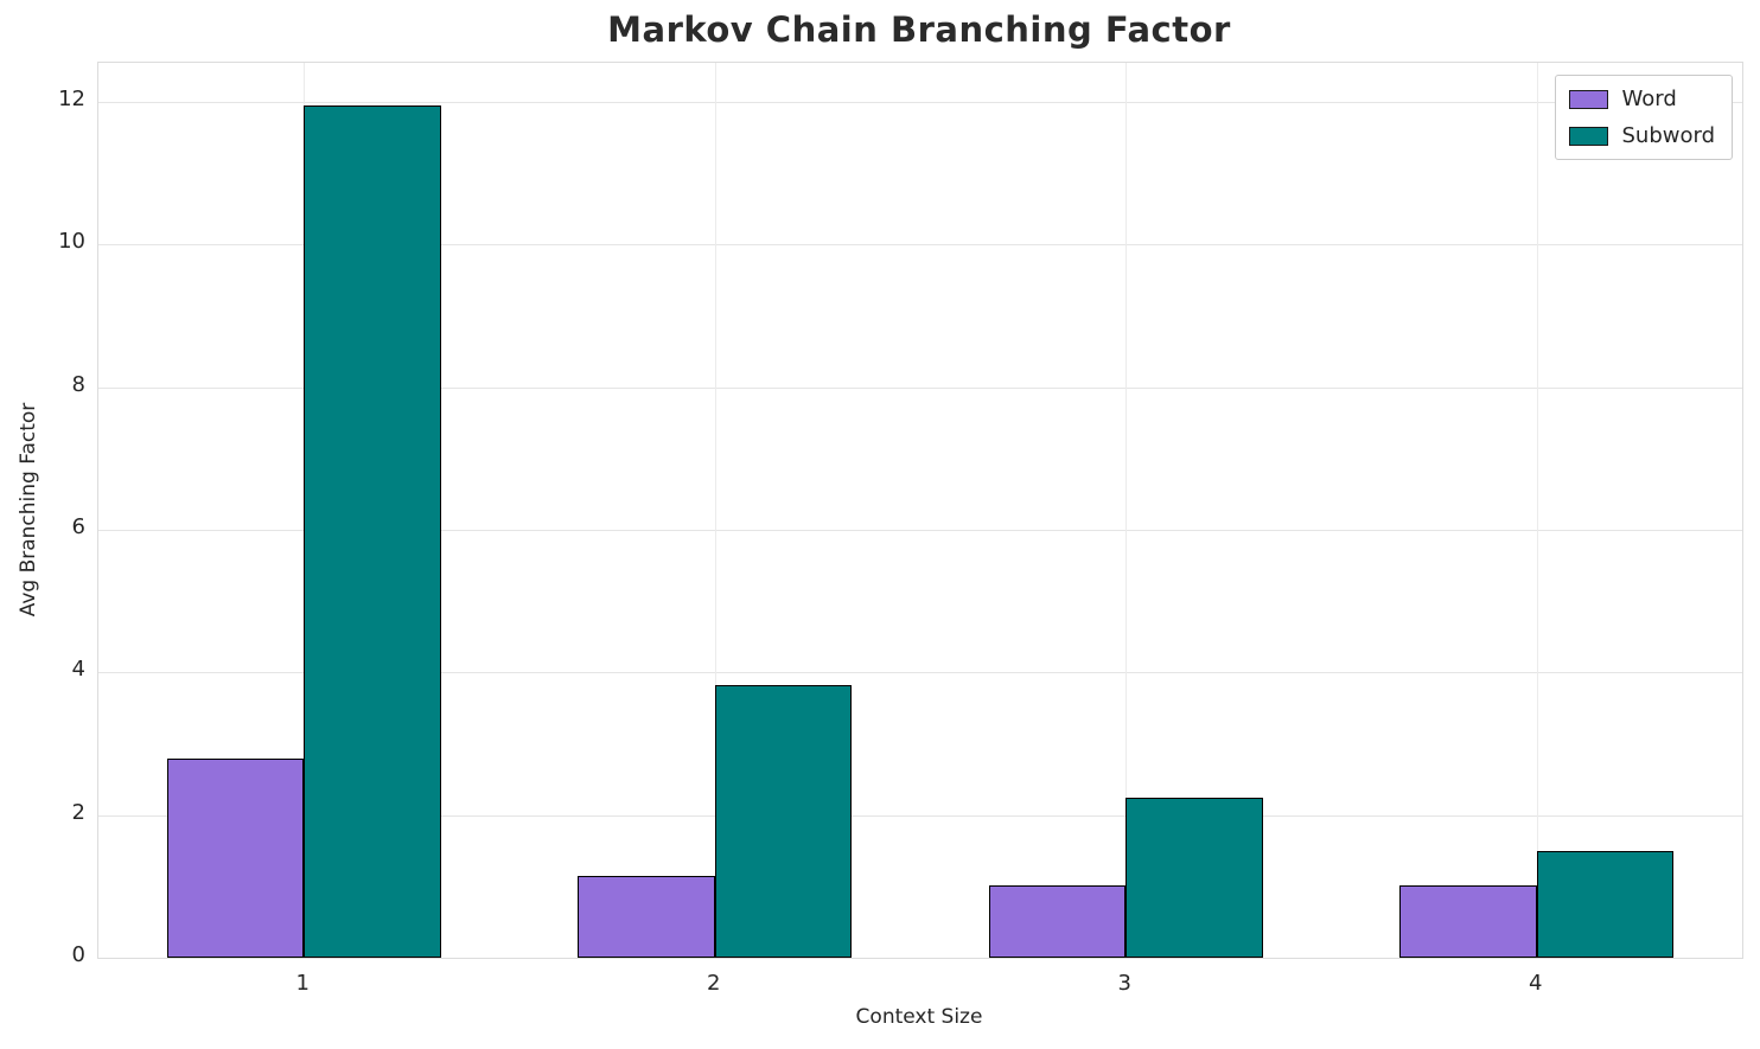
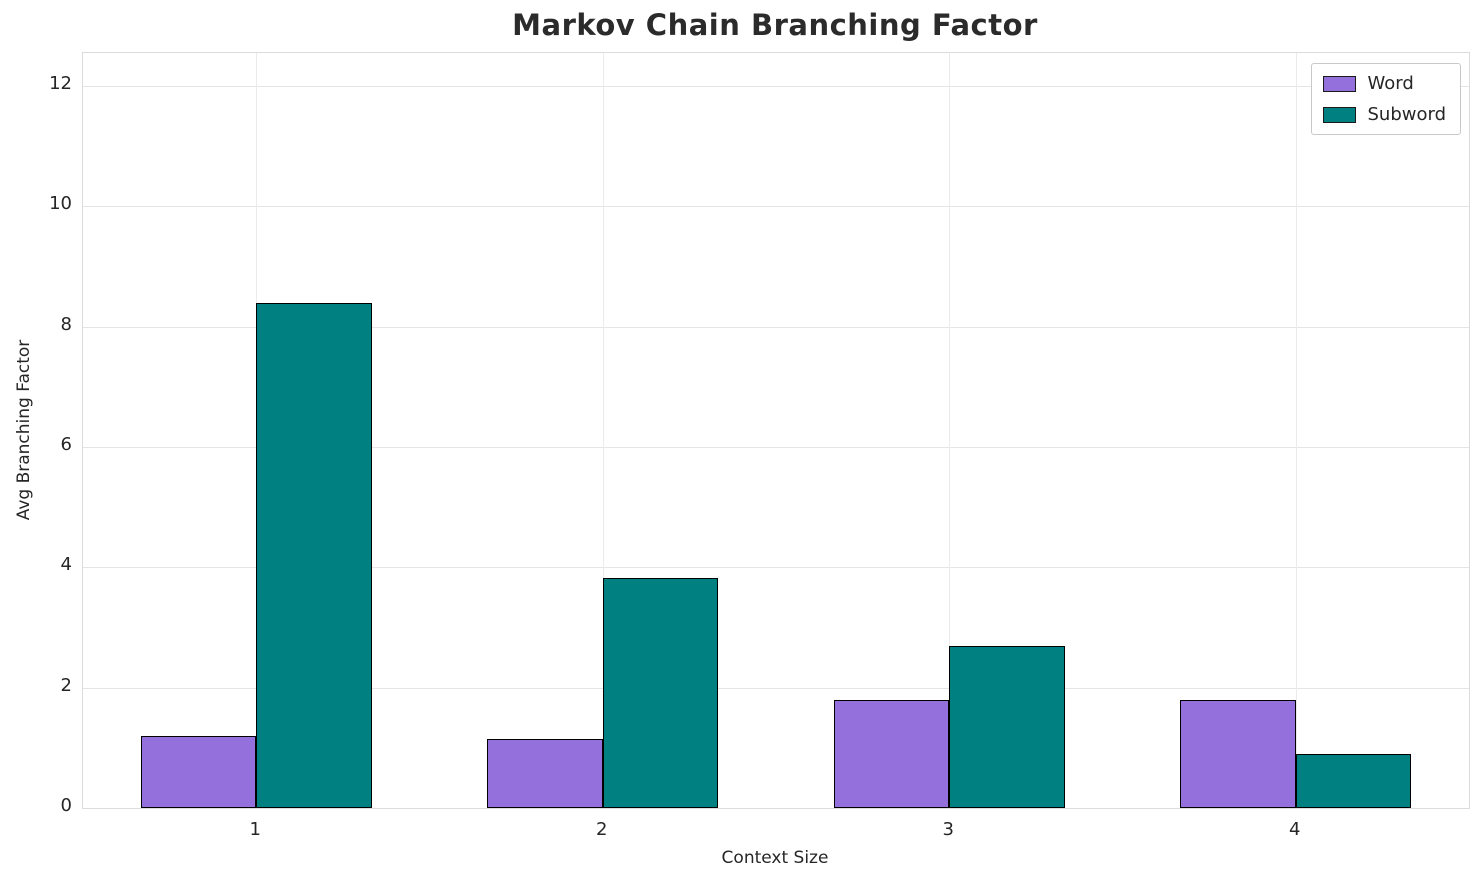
Word/1: 2.8 -> 1.2
Subword/1: 11.9 -> 8.4
Word/3: 1.0 -> 1.8
Subword/3: 2.2 -> 2.7
Word/4: 1.0 -> 1.8
Subword/4: 1.5 -> 0.9
